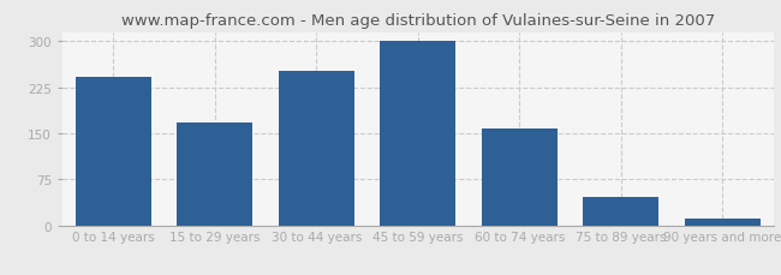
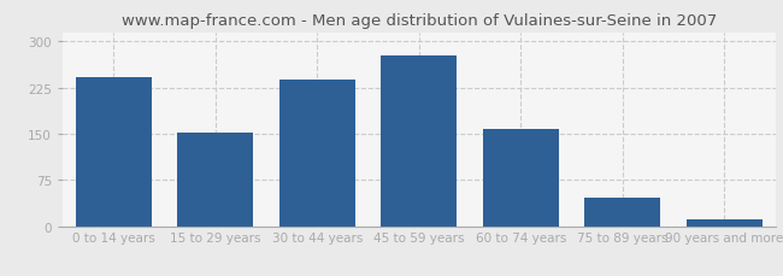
15 to 29 years: 168 -> 152
30 to 44 years: 252 -> 238
45 to 59 years: 300 -> 278
